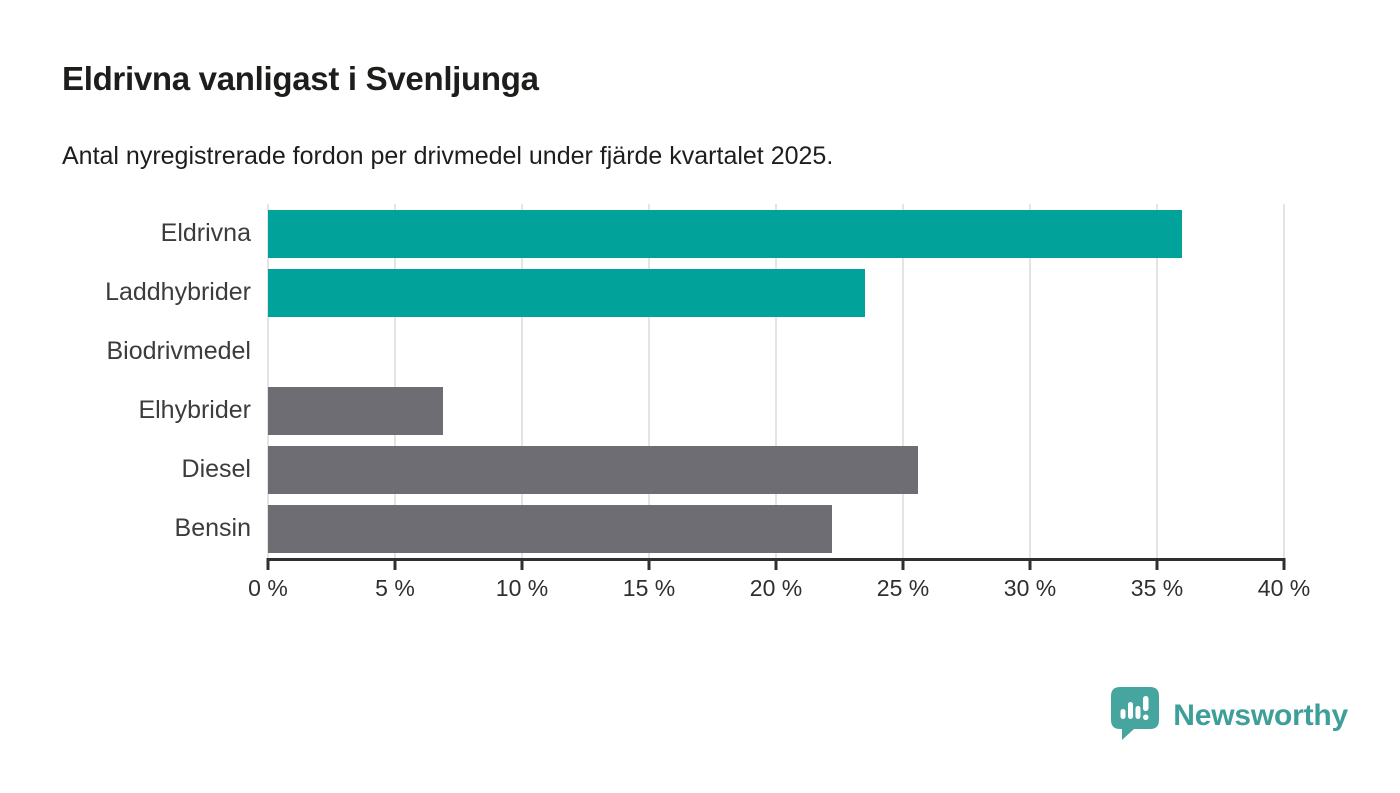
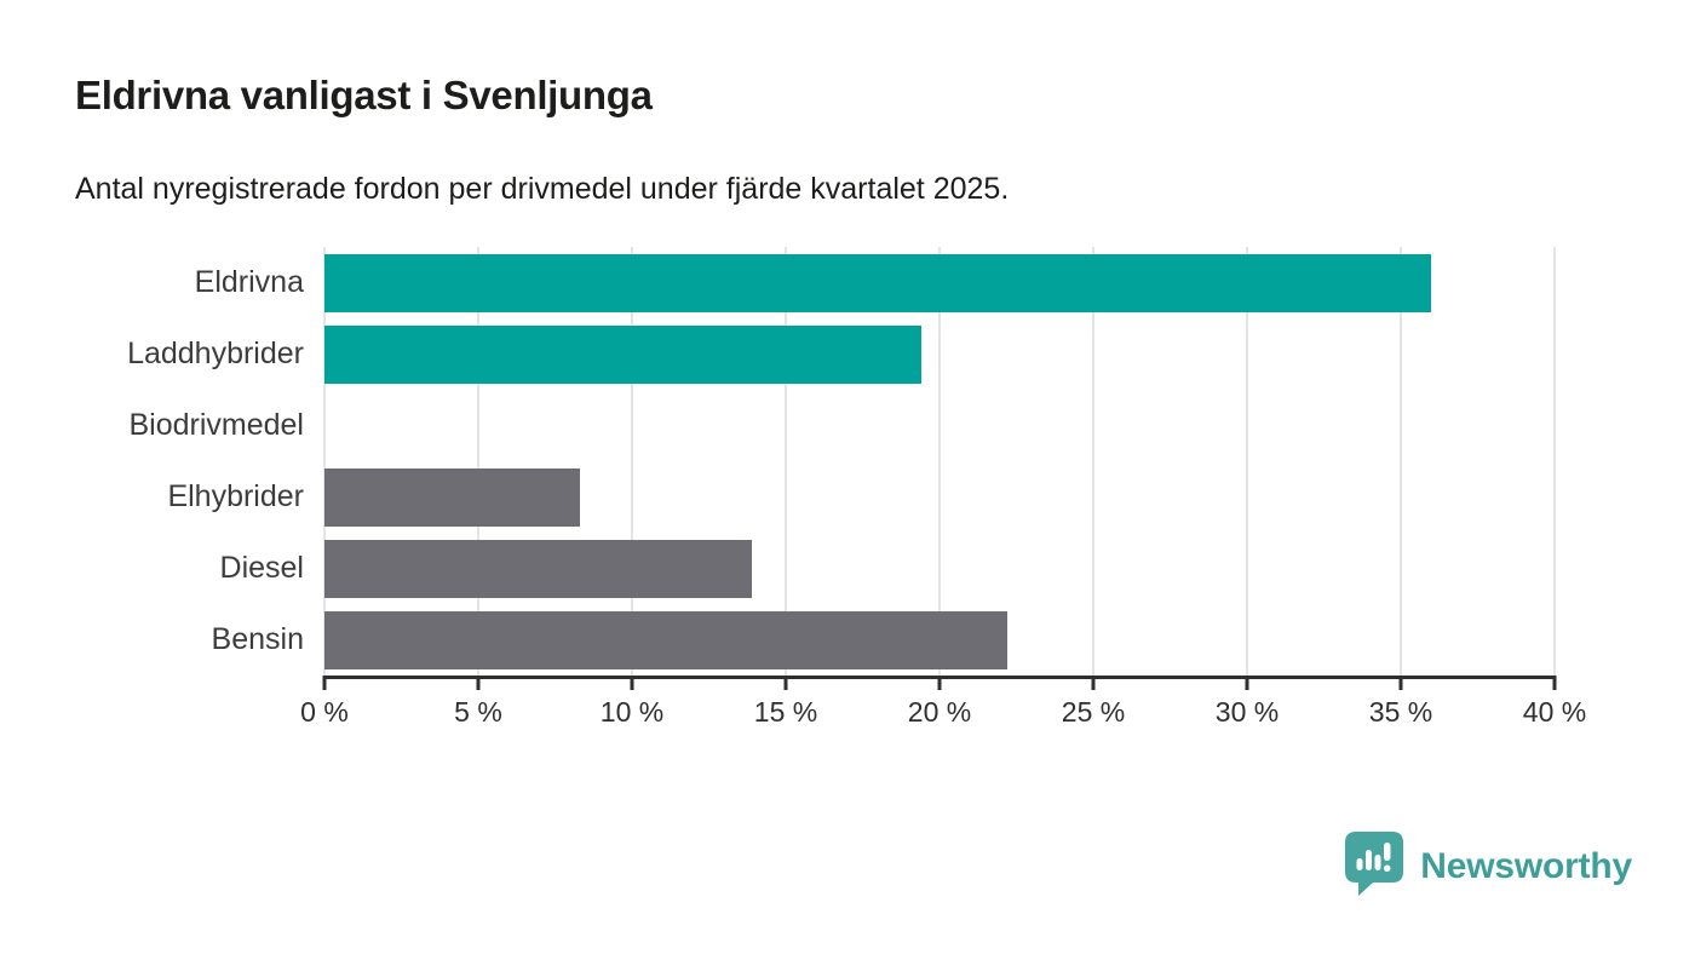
Laddhybrider: 23.5% -> 19.4%
Elhybrider: 6.9% -> 8.3%
Diesel: 25.6% -> 13.9%
